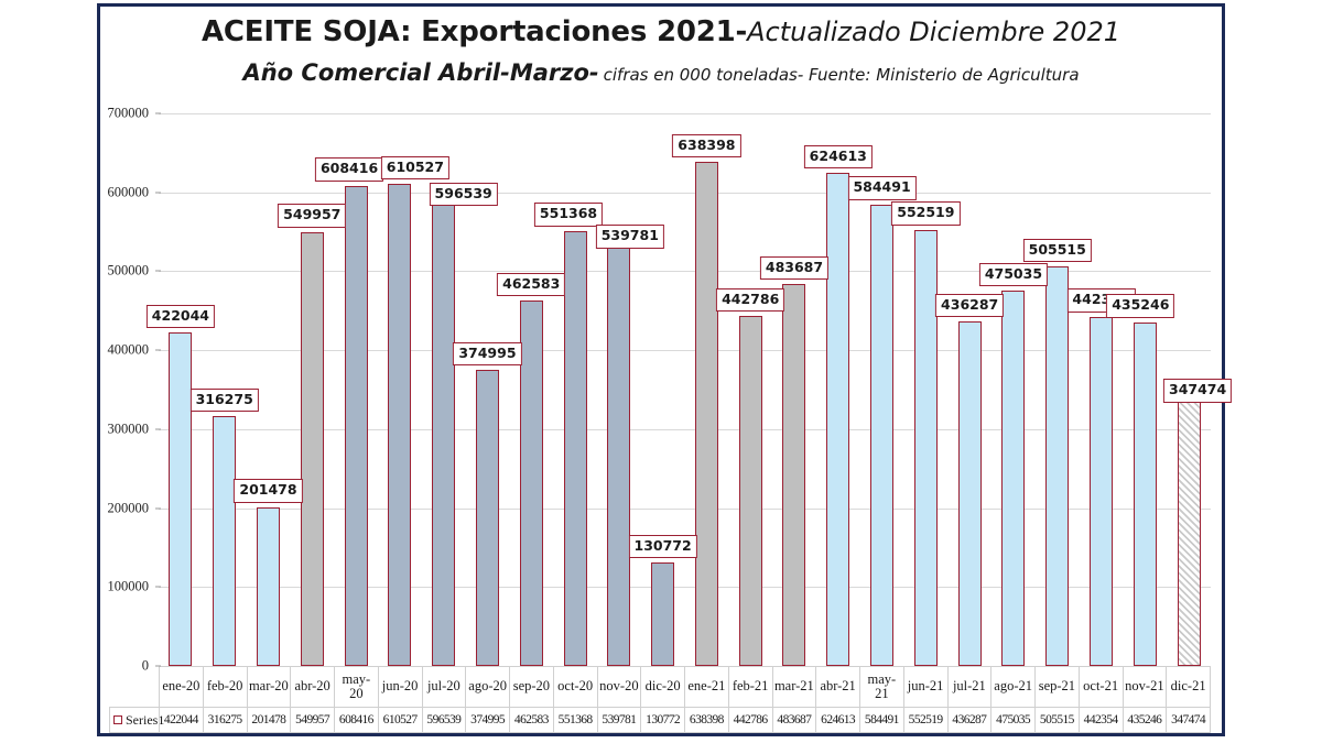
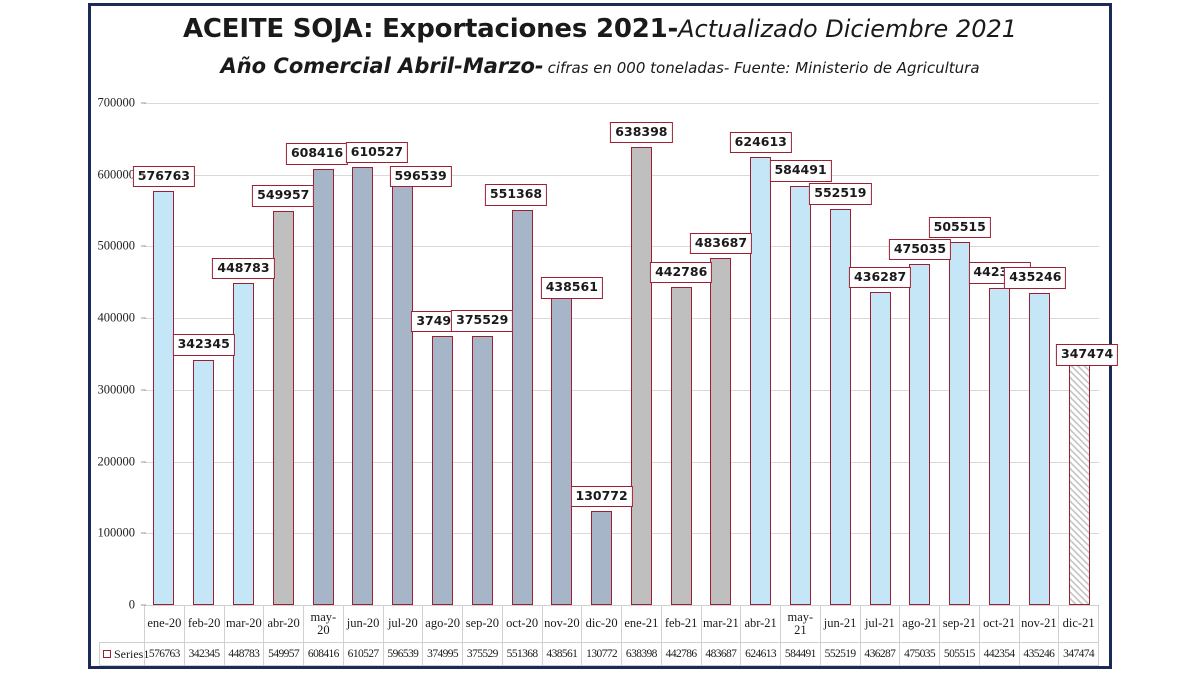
ene-20: 422044 -> 576763
feb-20: 316275 -> 342345
mar-20: 201478 -> 448783
sep-20: 462583 -> 375529
nov-20: 539781 -> 438561
